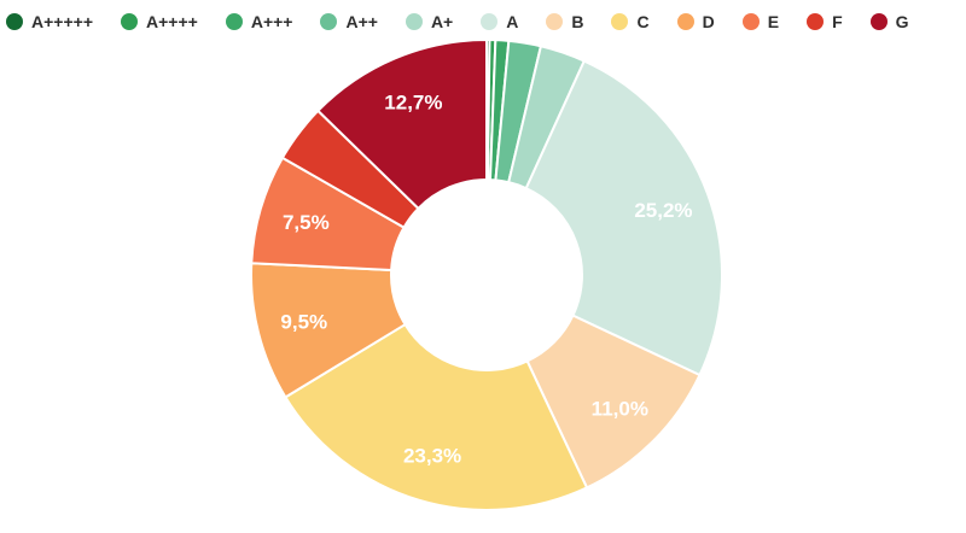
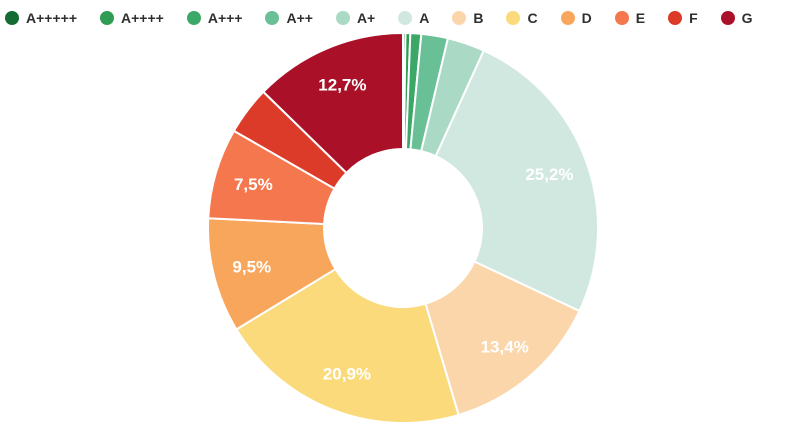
B: 11,0% -> 13,4%
C: 23,3% -> 20,9%
